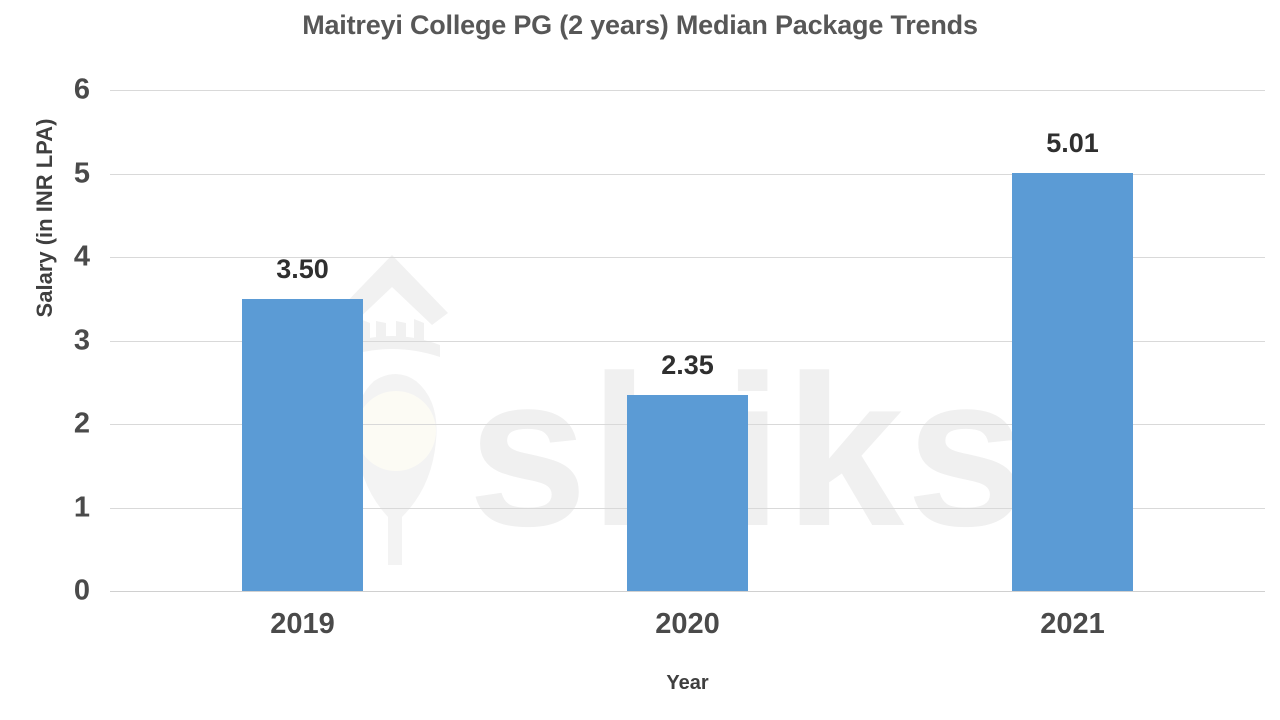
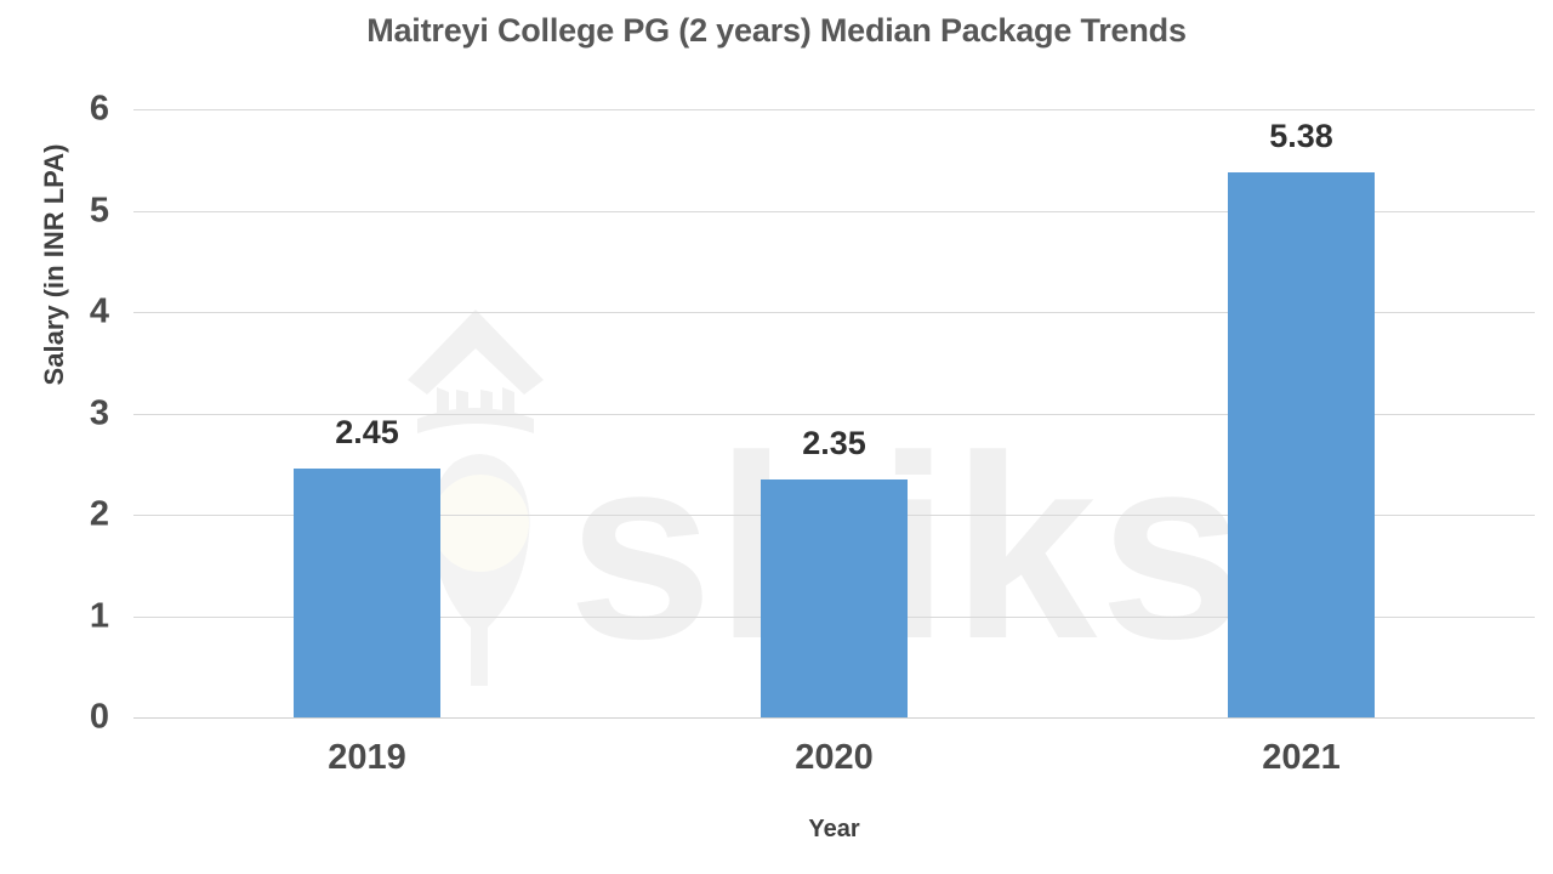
2019: 3.50 -> 2.45
2021: 5.01 -> 5.38
